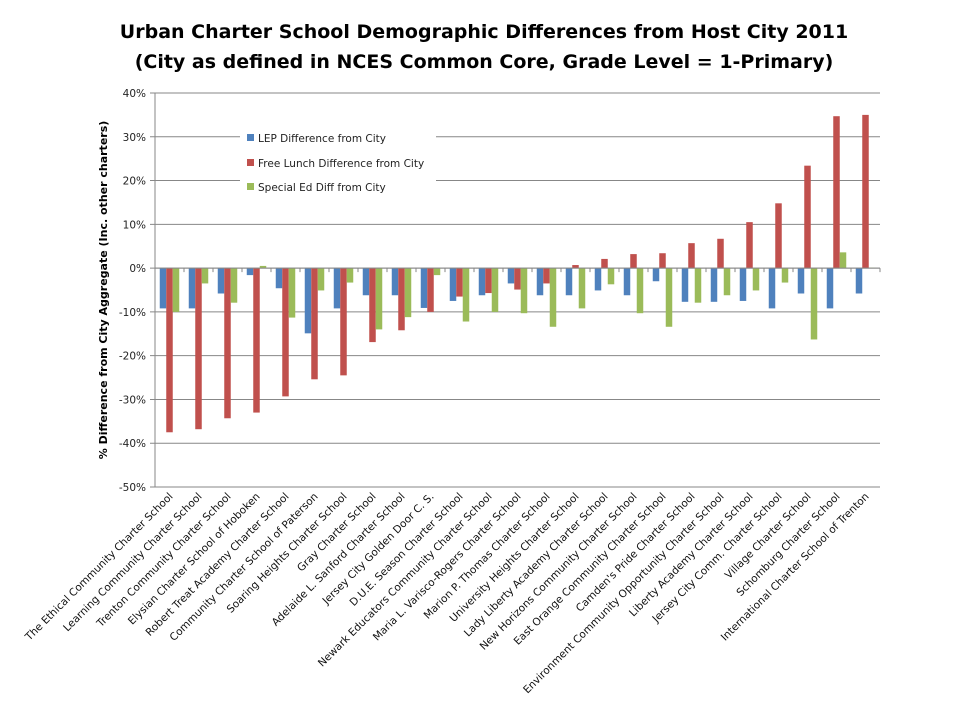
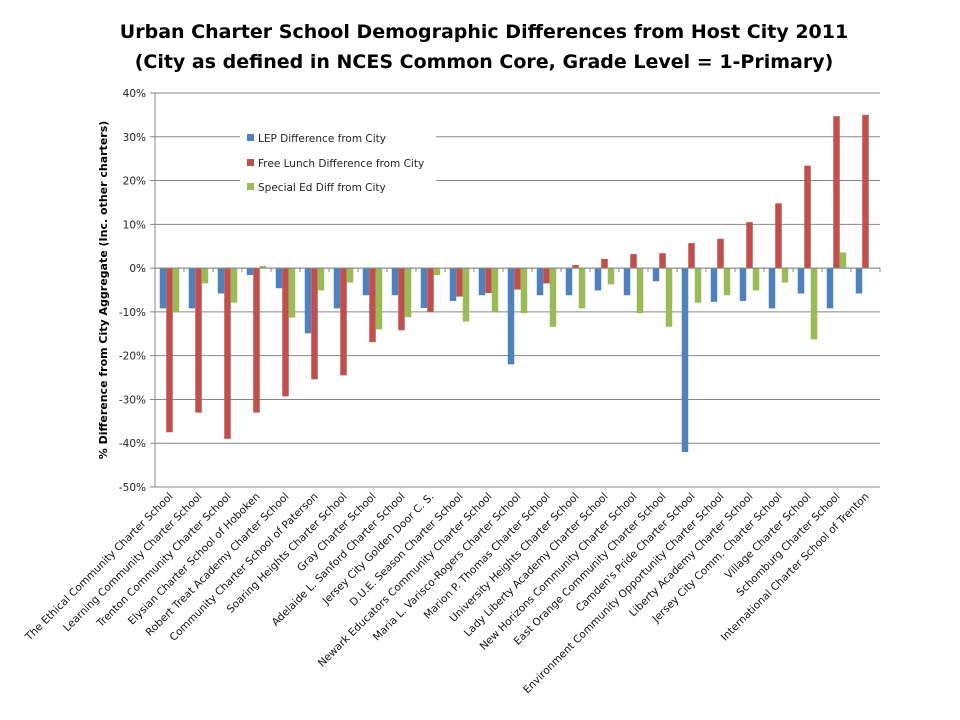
Free Lunch Difference from City/Learning Community Charter School: -37% -> -33%
Free Lunch Difference from City/Trenton Community Charter School: -34% -> -39%
LEP Difference from City/Maria L. Varisco-Rogers Charter School: -4% -> -22%
LEP Difference from City/Camden's Pride Charter School: -8% -> -42%
